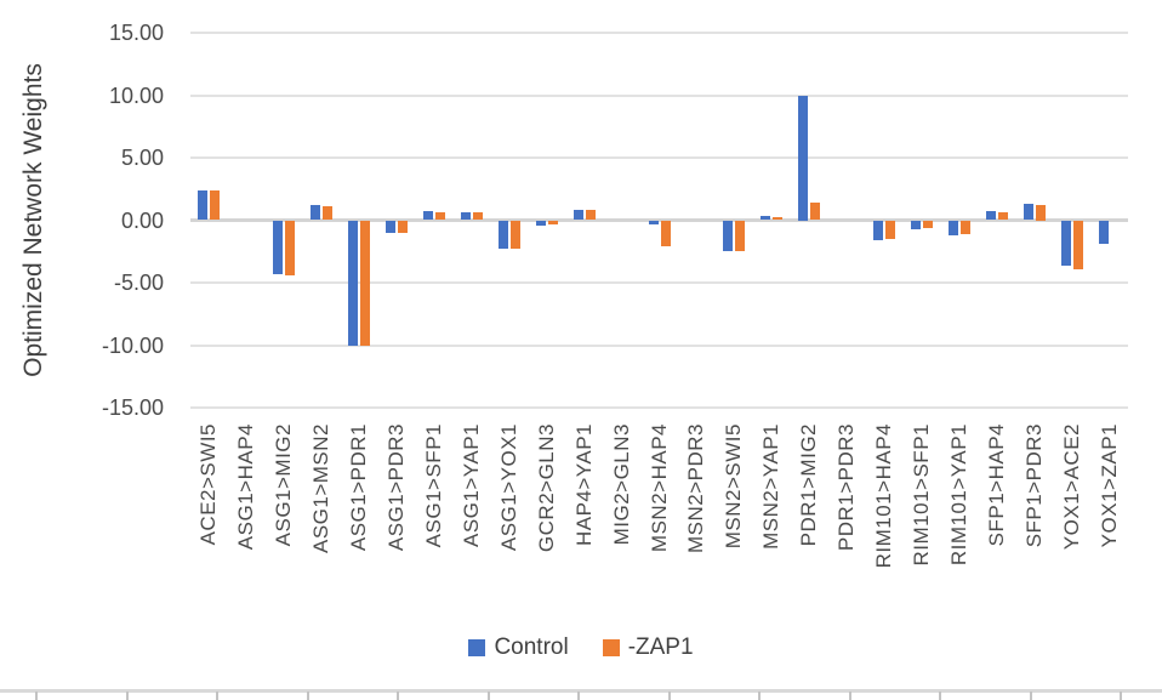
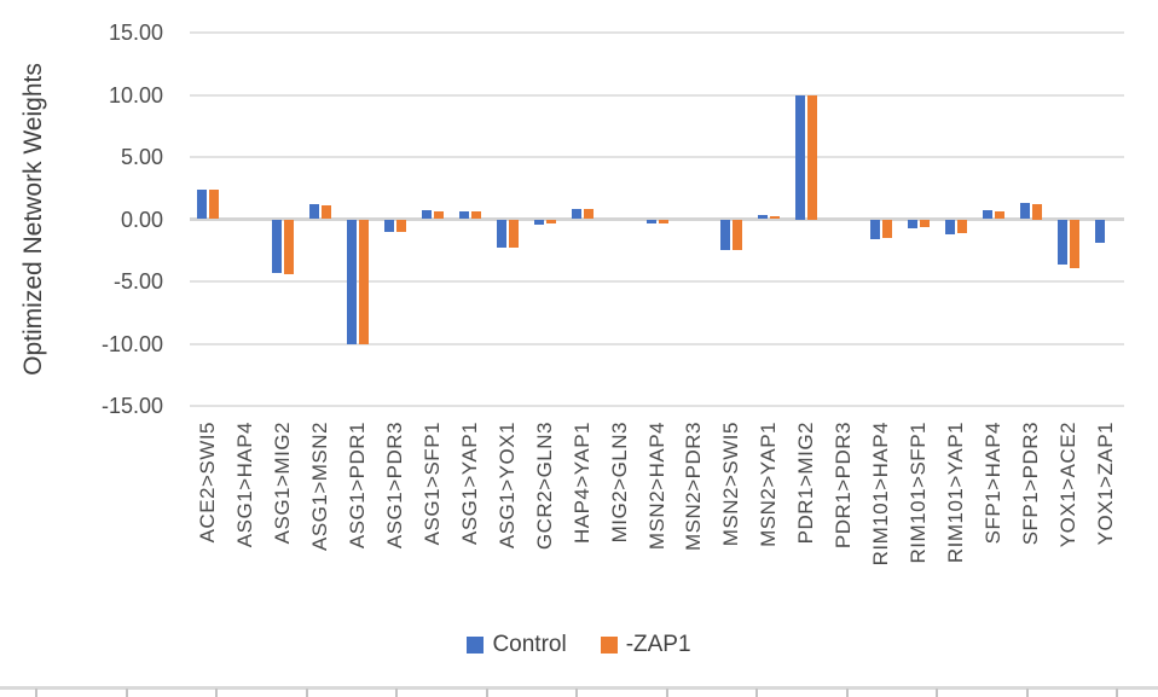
-ZAP1/MSN2>HAP4: -2.1 -> -0.3
-ZAP1/PDR1>MIG2: 1.4 -> 10.0
